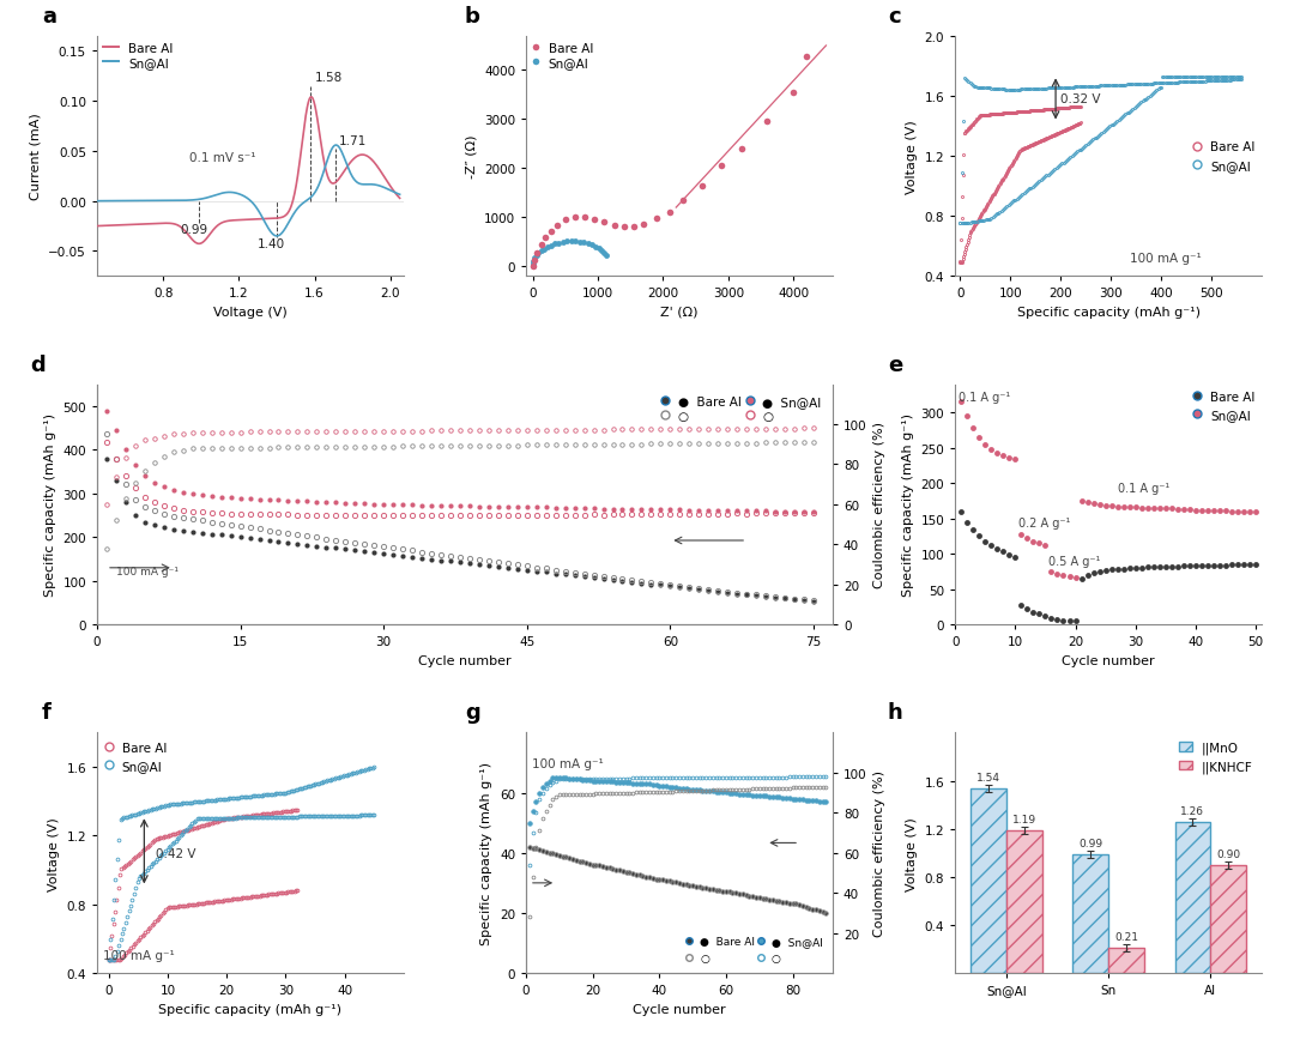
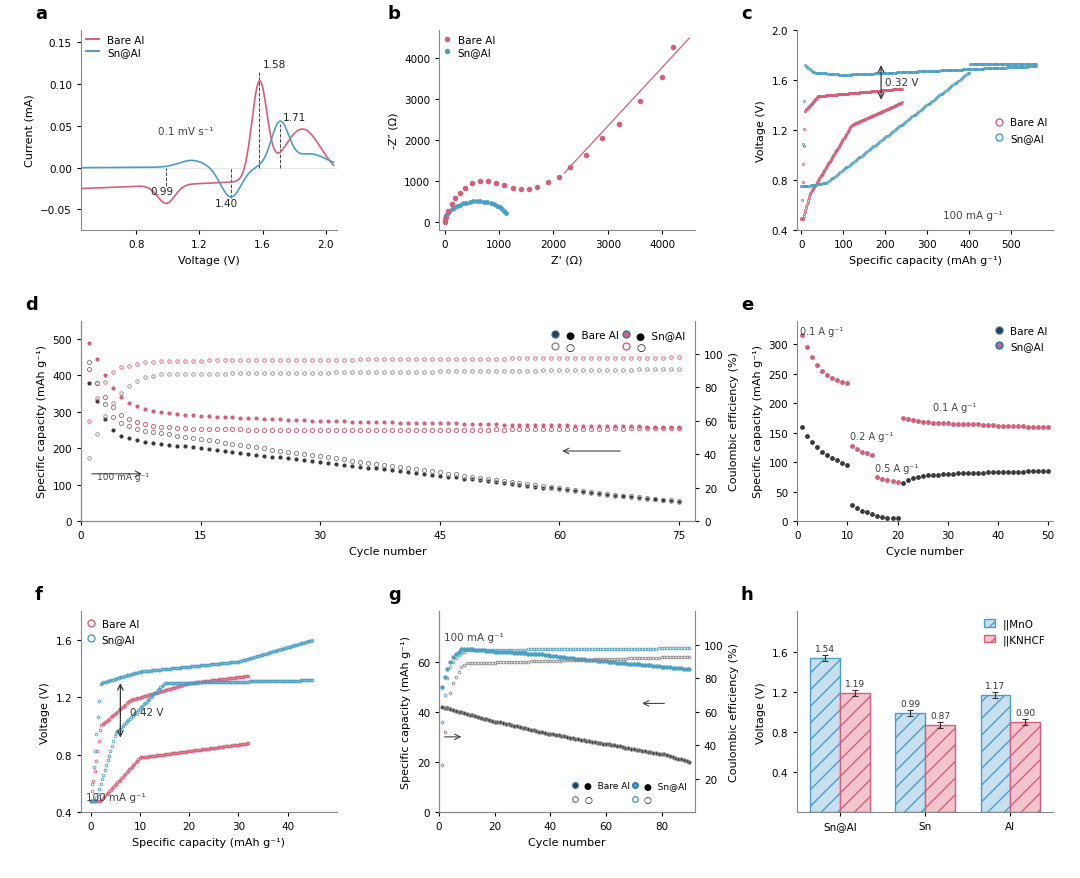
||KNHCF/Sn: 0.21 -> 0.87
||MnO/Al: 1.26 -> 1.17
